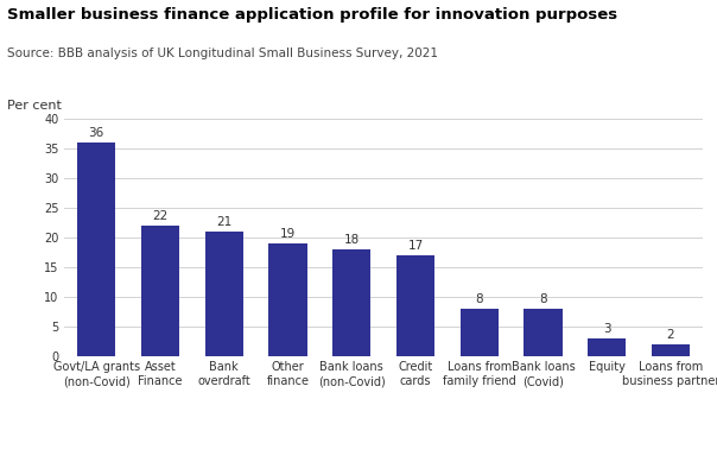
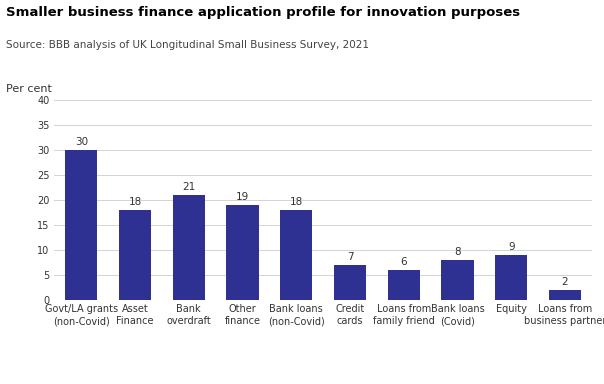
Govt/LA grants (non-Covid): 36 -> 30
Asset Finance: 22 -> 18
Credit cards: 17 -> 7
Loans from family friend: 8 -> 6
Equity: 3 -> 9
